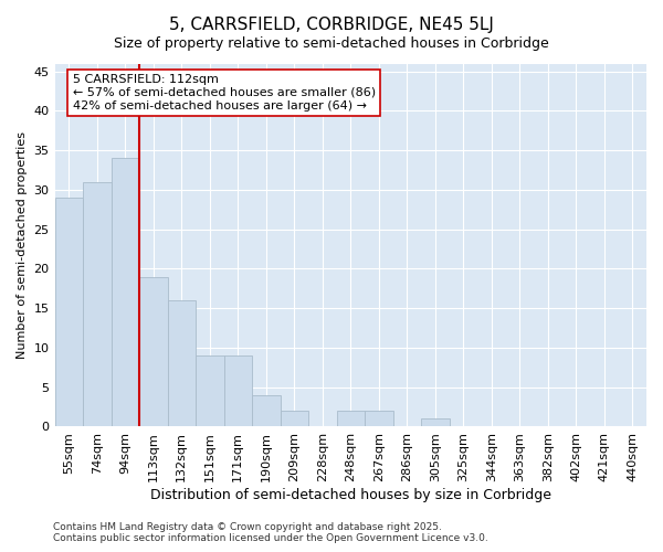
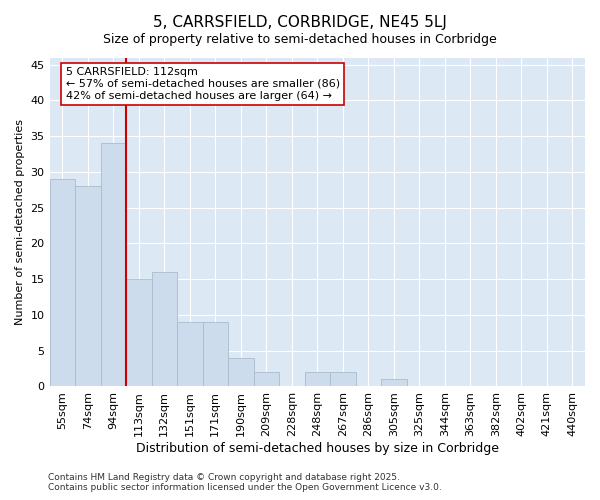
74sqm: 31 -> 28
113sqm: 19 -> 15
